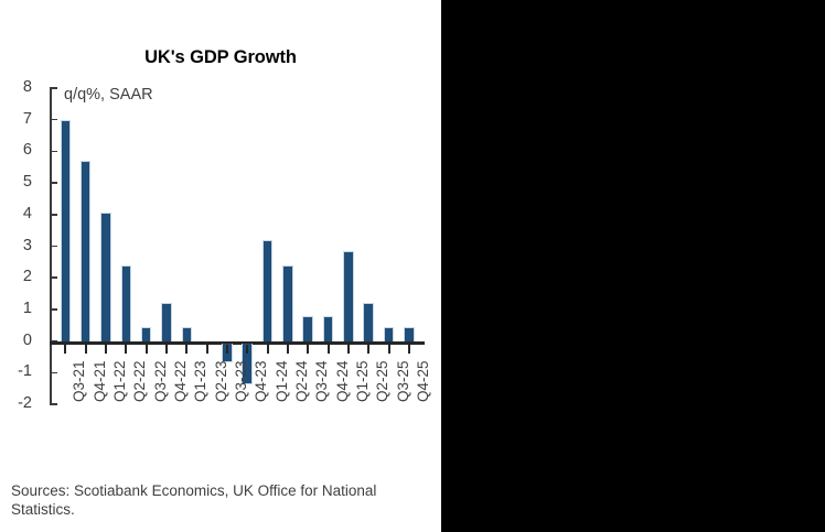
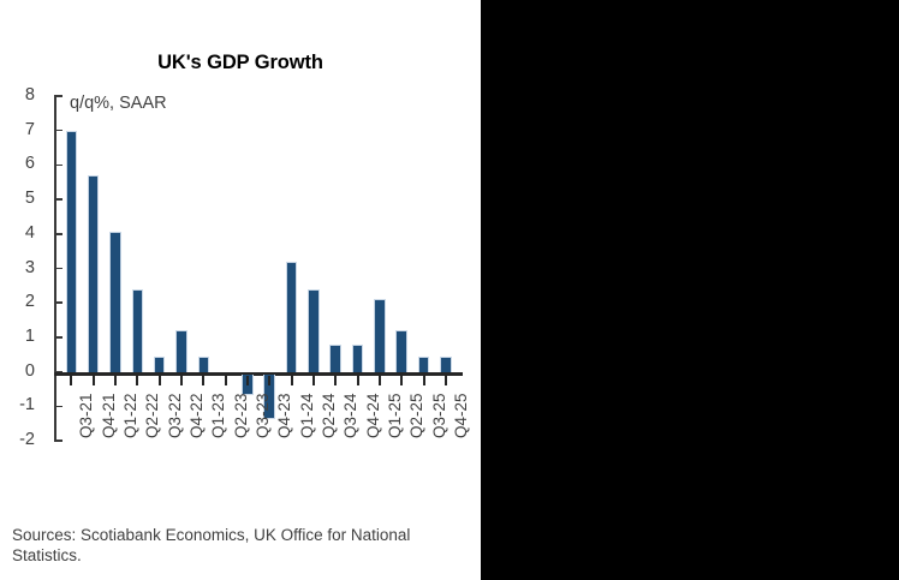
Q1-25: 2.9 -> 2.1
